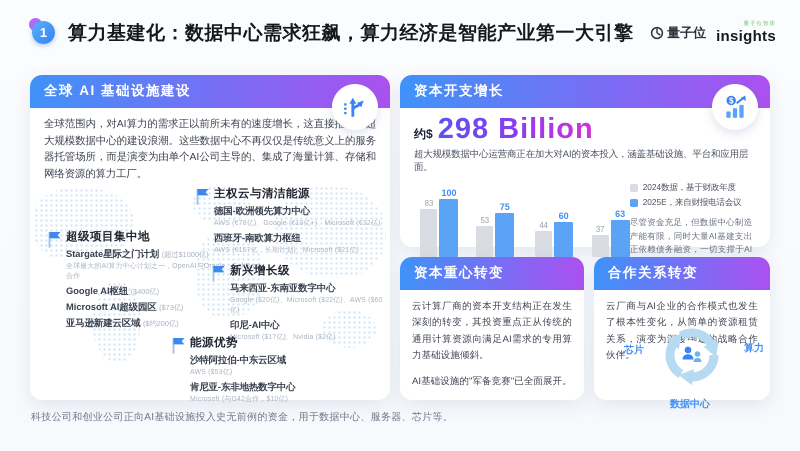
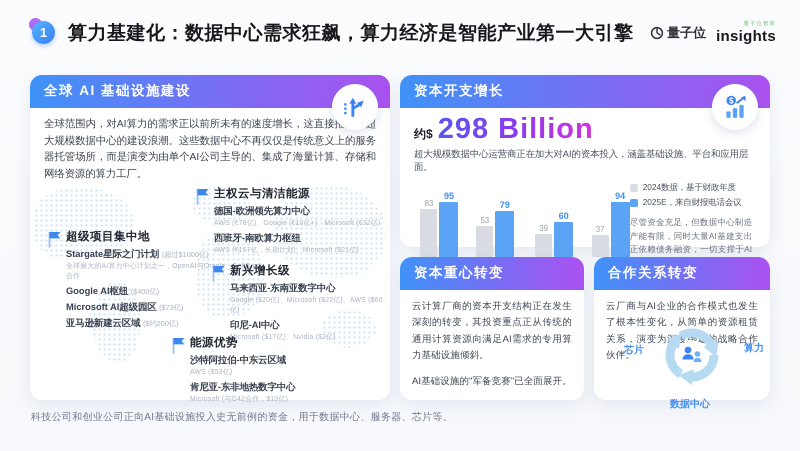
2025E，来自财报电话会议/Amazon: 100 -> 95
2025E，来自财报电话会议/Alphabet: 75 -> 79
2024数据，基于财政年度/Microsoft: 44 -> 39
2025E，来自财报电话会议/Meta: 63 -> 94
